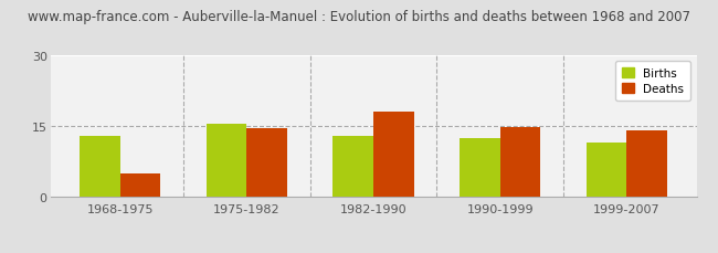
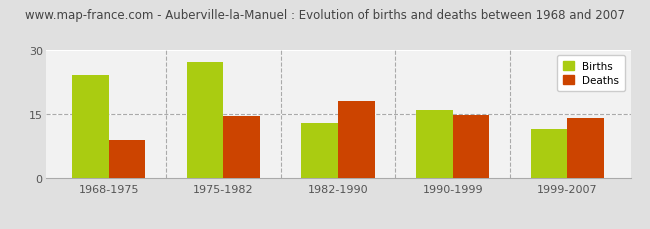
Births/1968-1975: 13.0 -> 24.0
Deaths/1968-1975: 5.0 -> 9.0
Births/1975-1982: 15.5 -> 27.0
Births/1990-1999: 12.5 -> 16.0
